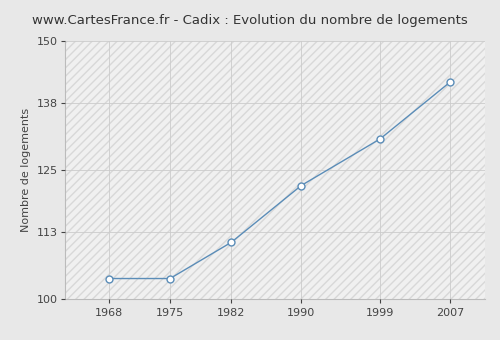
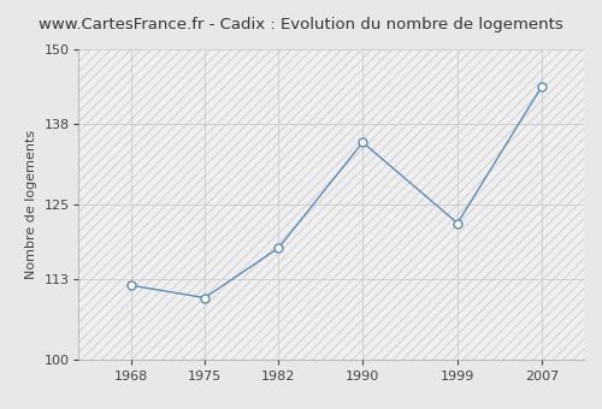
1968: 104 -> 112
1975: 104 -> 110
1982: 111 -> 118
1990: 122 -> 135
1999: 131 -> 122
2007: 142 -> 144
